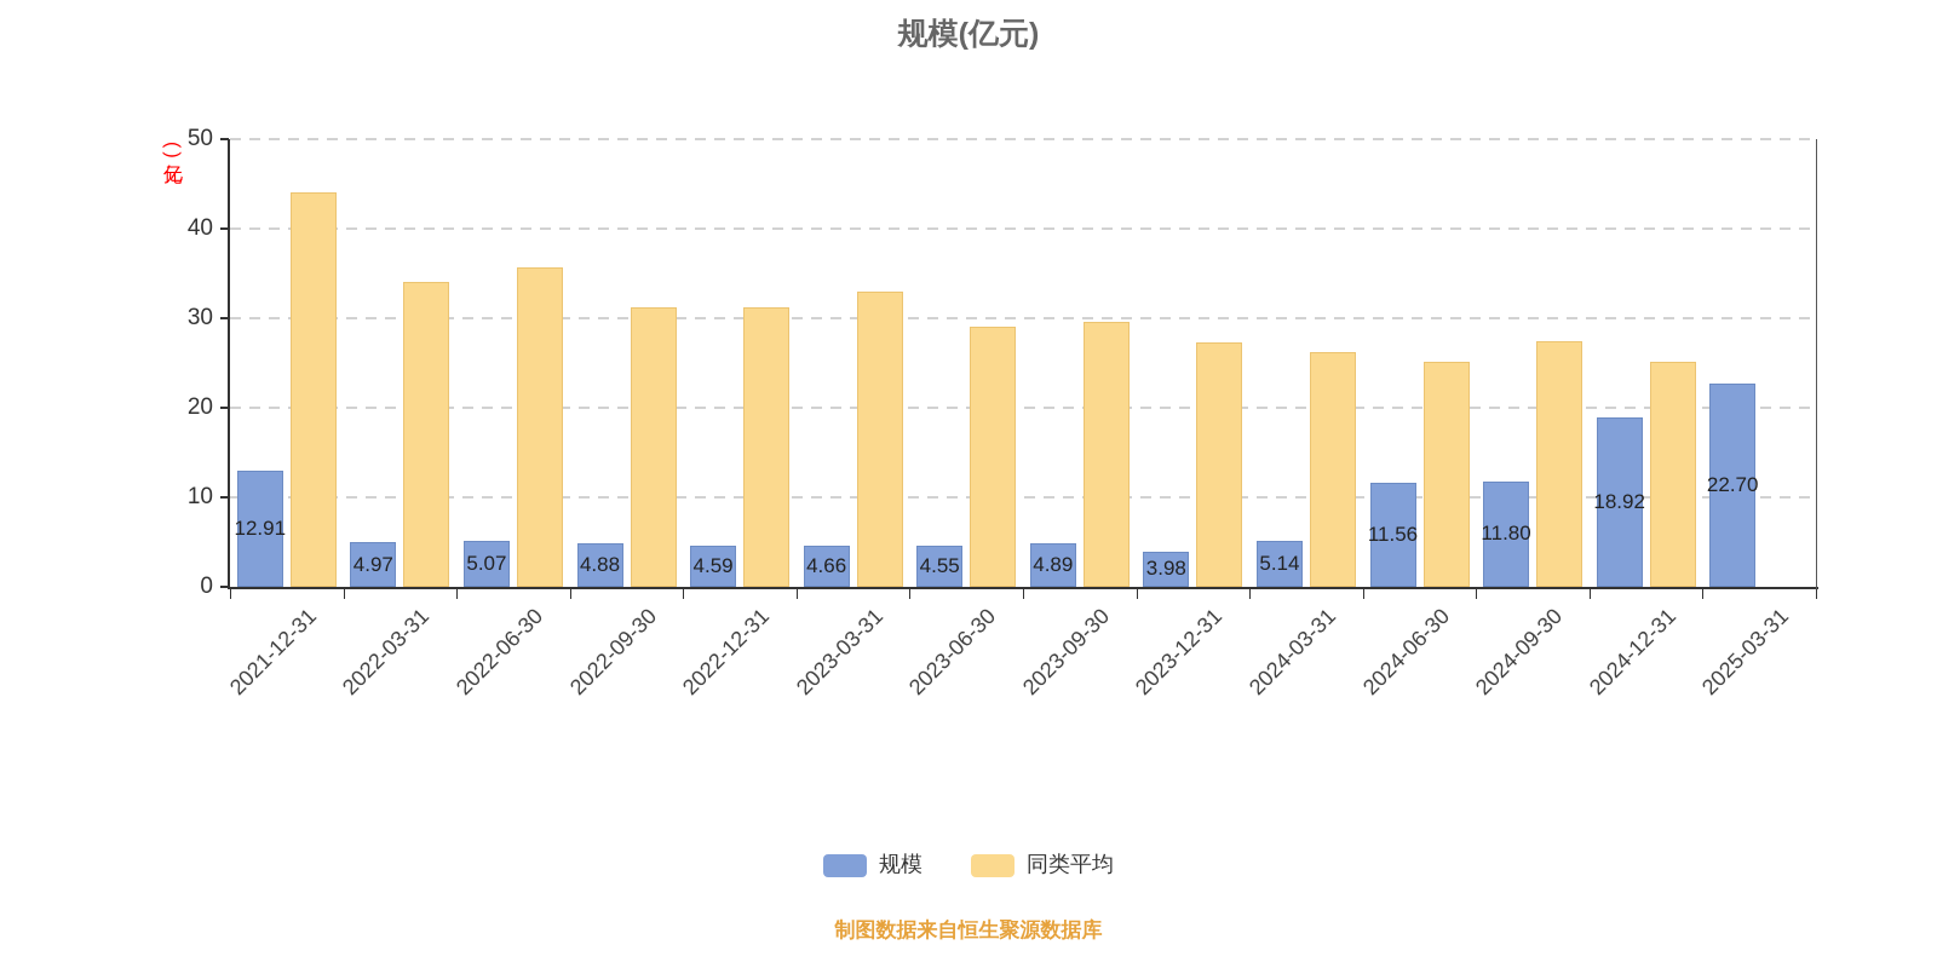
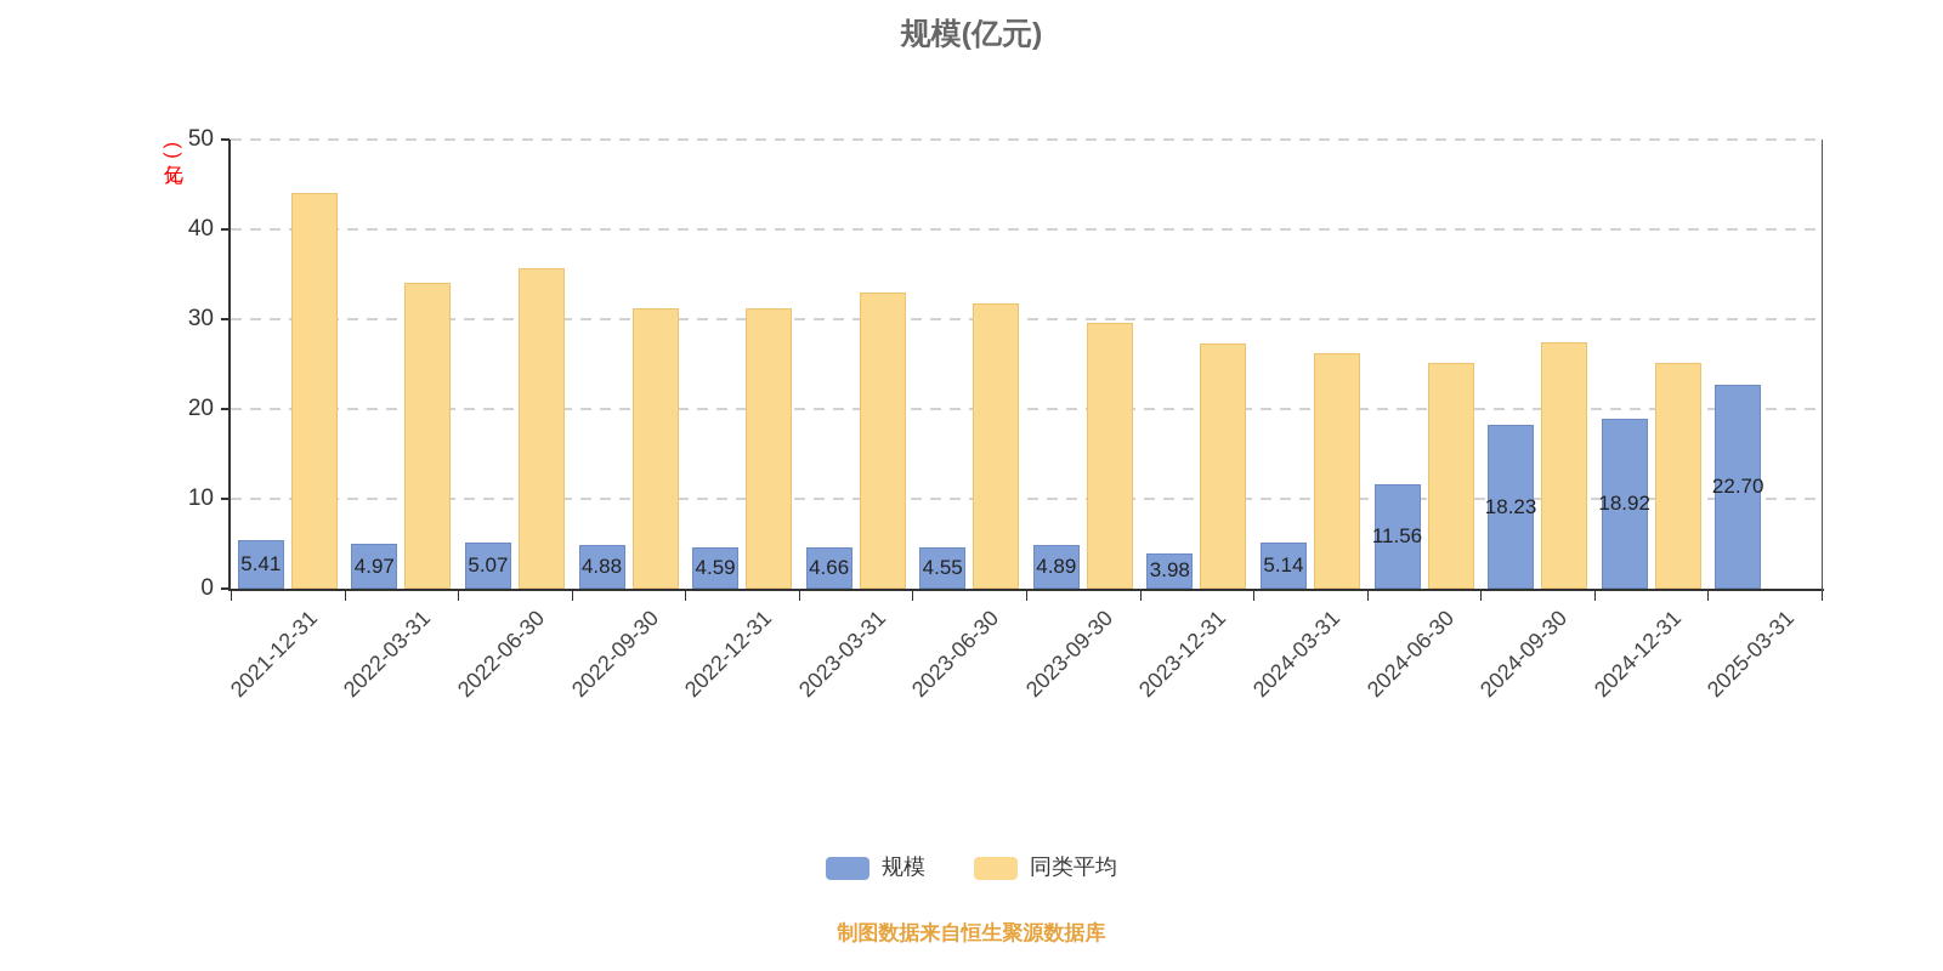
规模/2021-12-31: 12.91 -> 5.41
同类平均/2023-06-30: 29 -> 32
规模/2024-09-30: 11.80 -> 18.23
